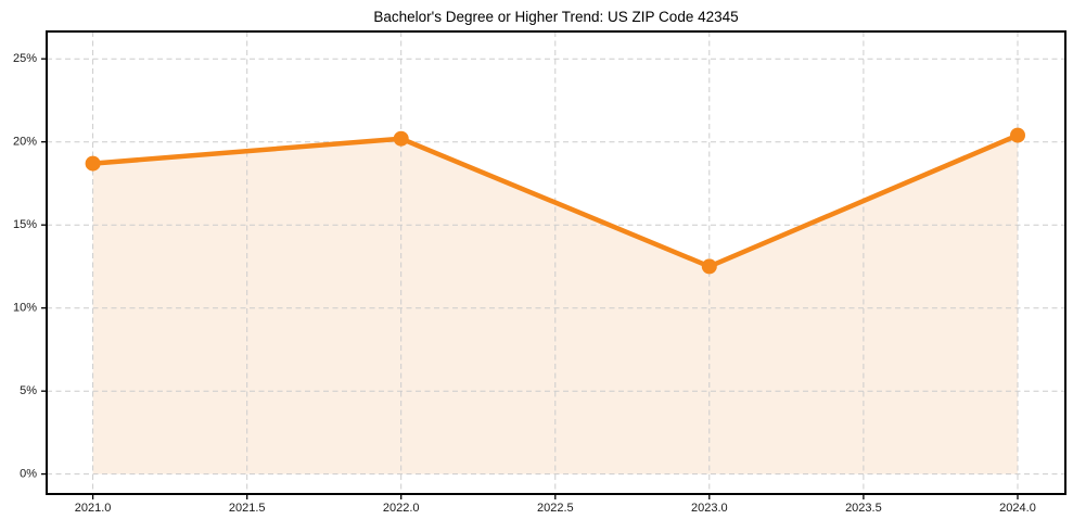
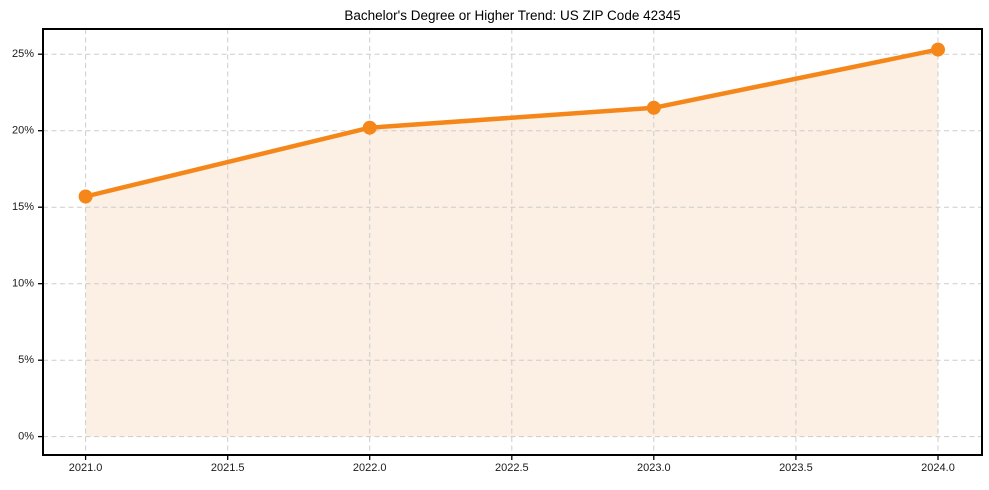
2021.0: 18.7% -> 15.7%
2023.0: 12.5% -> 21.5%
2024.0: 20.4% -> 25.3%
